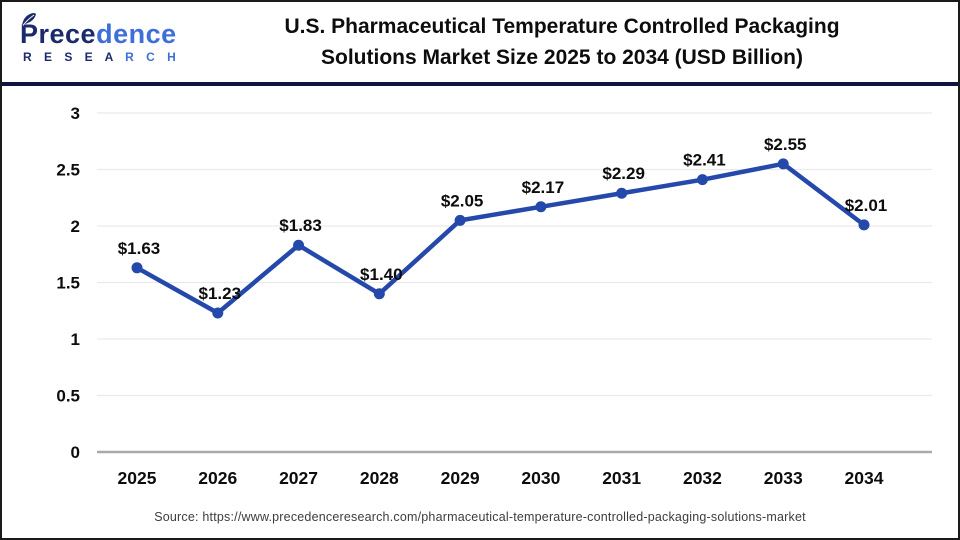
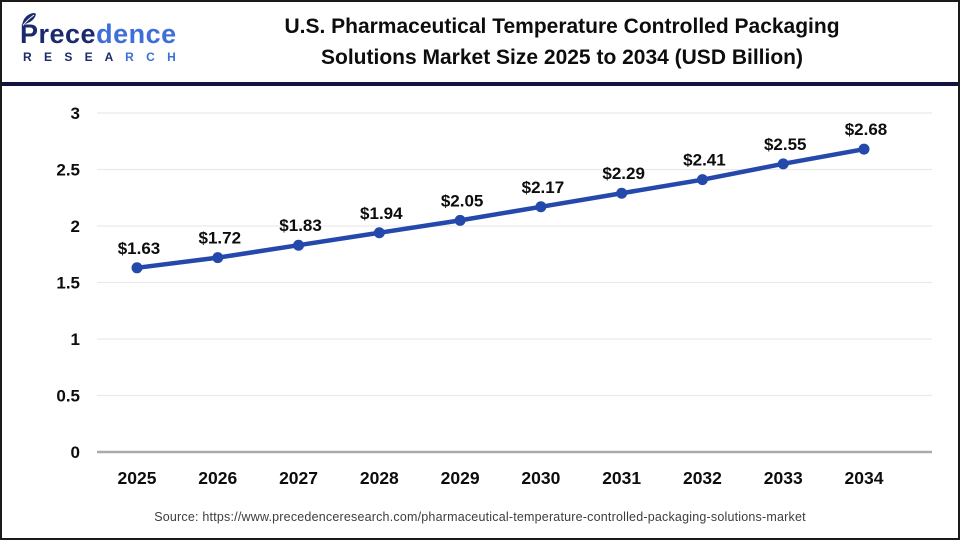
2026: $1.23 -> $1.72
2028: $1.40 -> $1.94
2034: $2.01 -> $2.68
